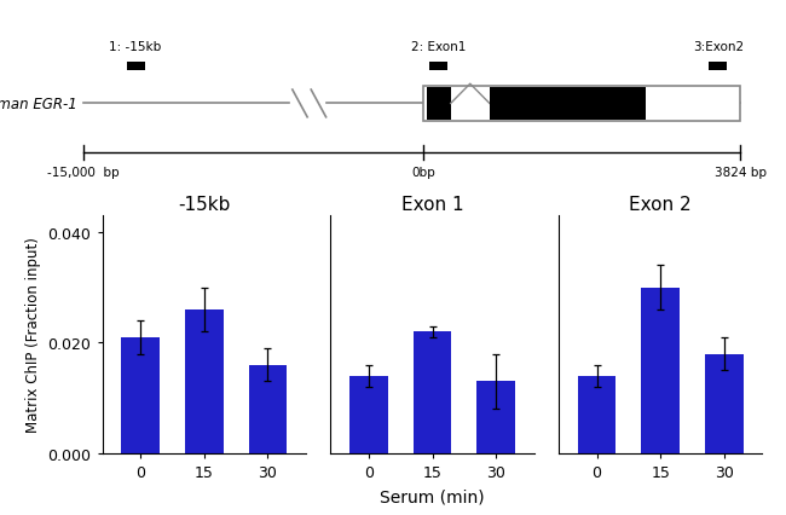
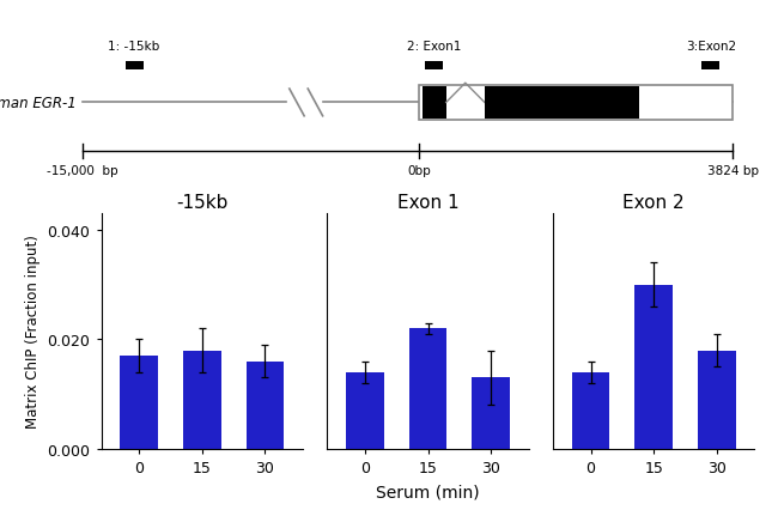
-15kb/0: 0.021 -> 0.017
-15kb/15: 0.026 -> 0.018
